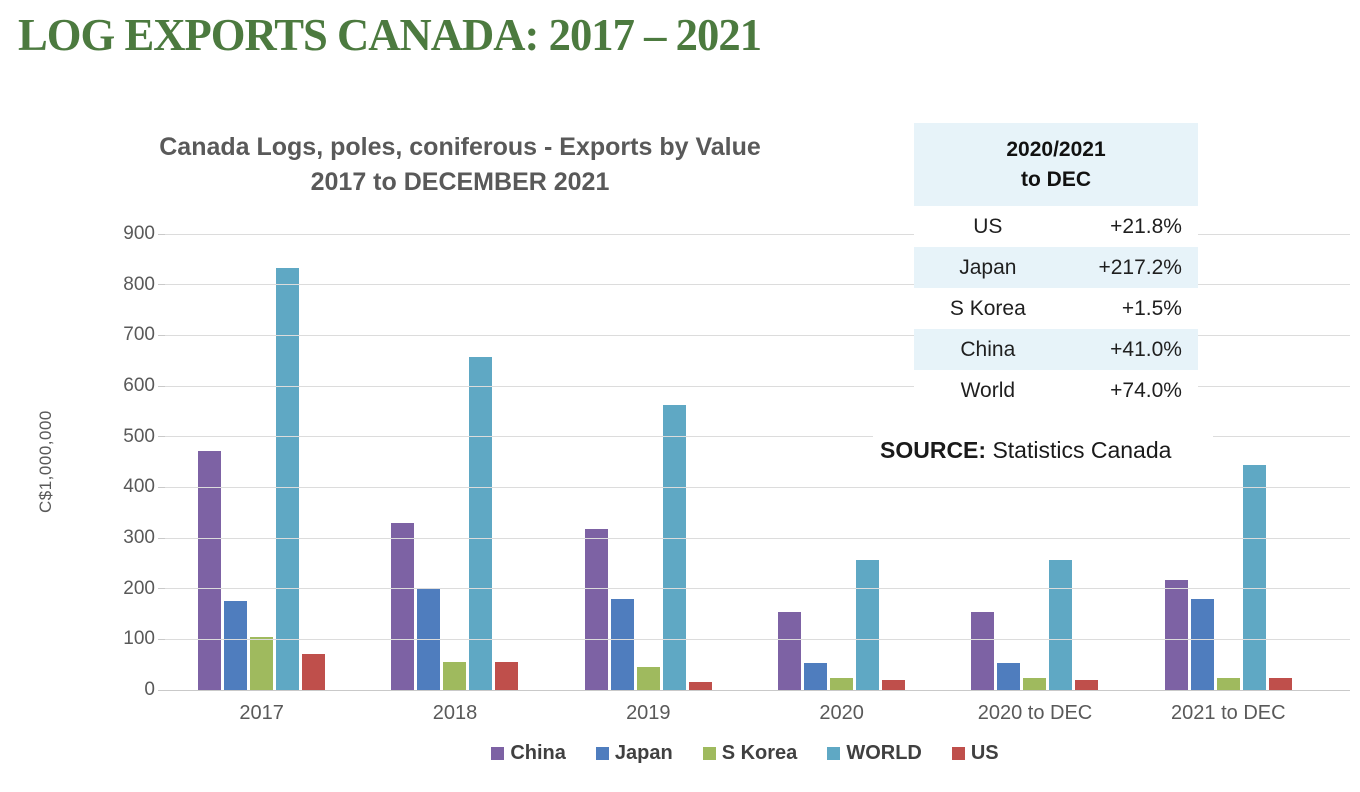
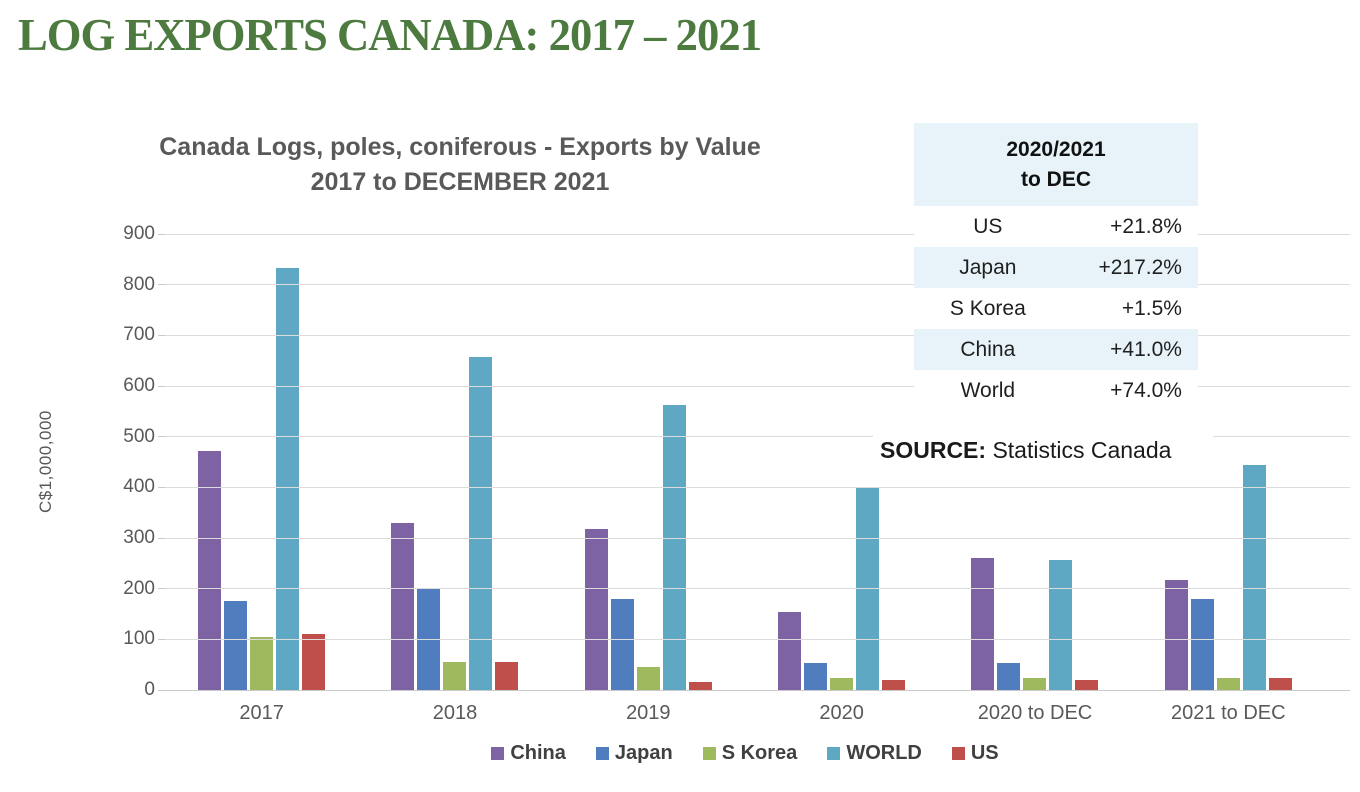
US/2017: 70 -> 110
WORLD/2020: 260 -> 400
China/2020 to DEC: 150 -> 260
